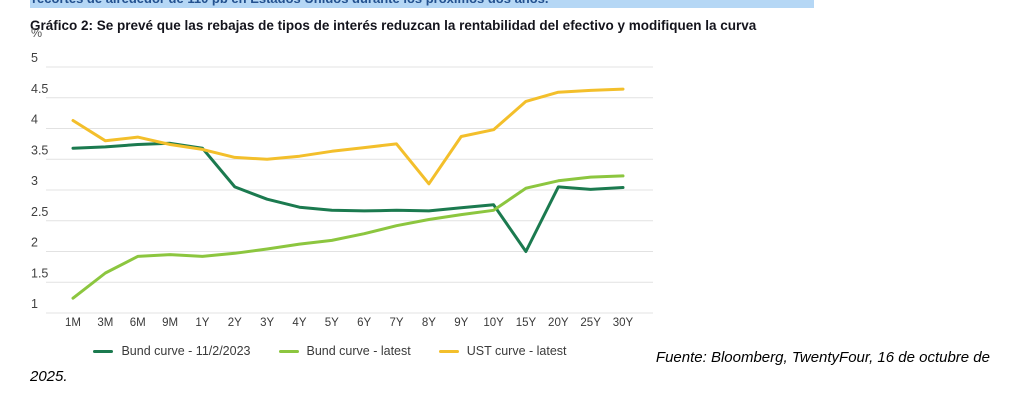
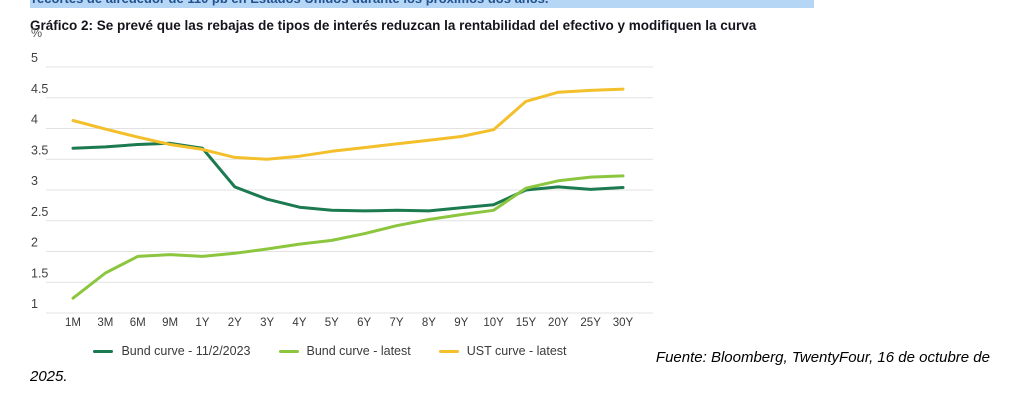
UST curve - latest/3M: 3.8 -> 4.0
UST curve - latest/8Y: 3.1 -> 3.8
Bund curve - 11/2/2023/15Y: 2.0 -> 3.0
